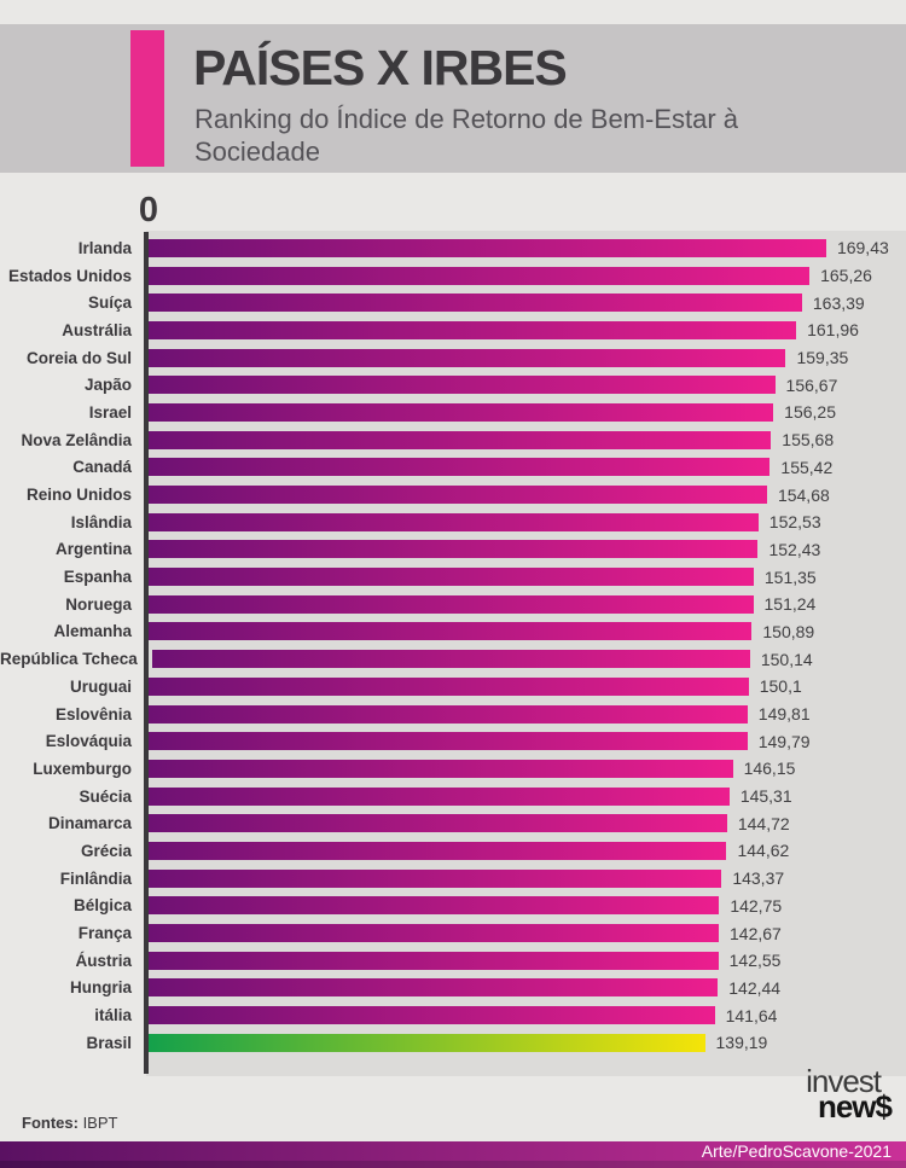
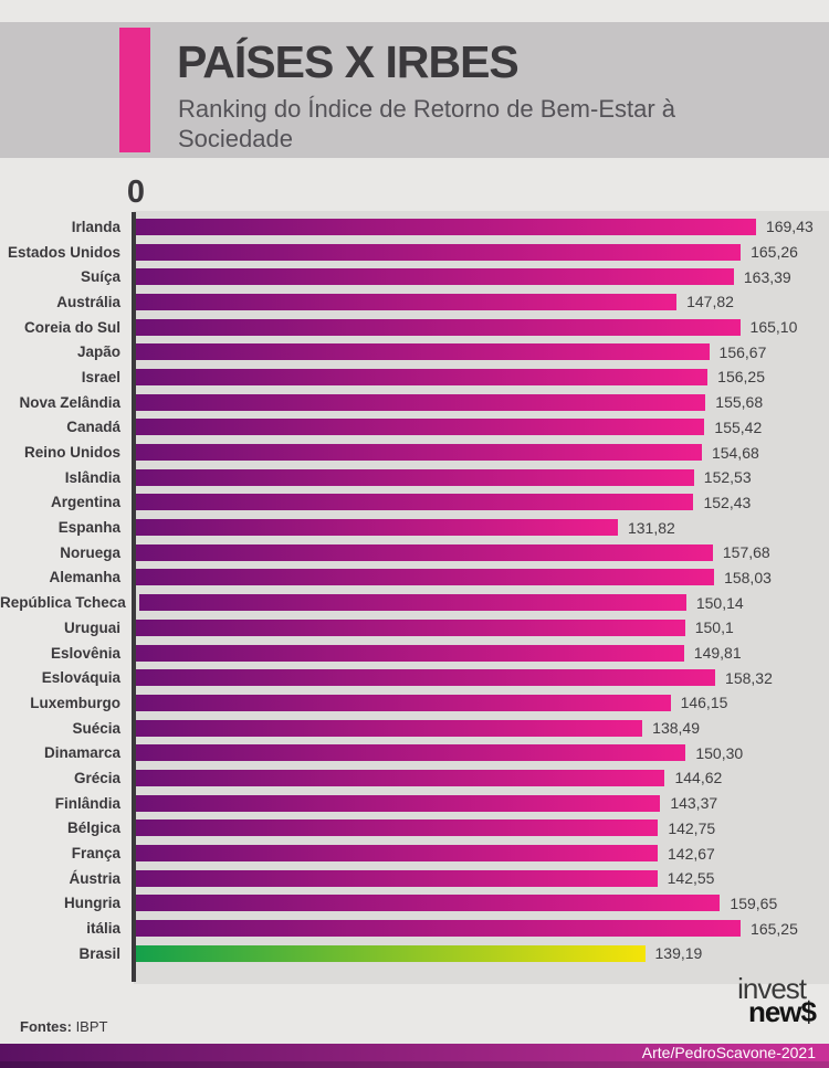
Austrália: 161,96 -> 147,82
Coreia do Sul: 159,35 -> 165,10
Espanha: 151,35 -> 131,82
Noruega: 151,24 -> 157,68
Alemanha: 150,89 -> 158,03
Eslováquia: 149,79 -> 158,32
Suécia: 145,31 -> 138,49
Dinamarca: 144,72 -> 150,30
Hungria: 142,44 -> 159,65
itália: 141,64 -> 165,25
